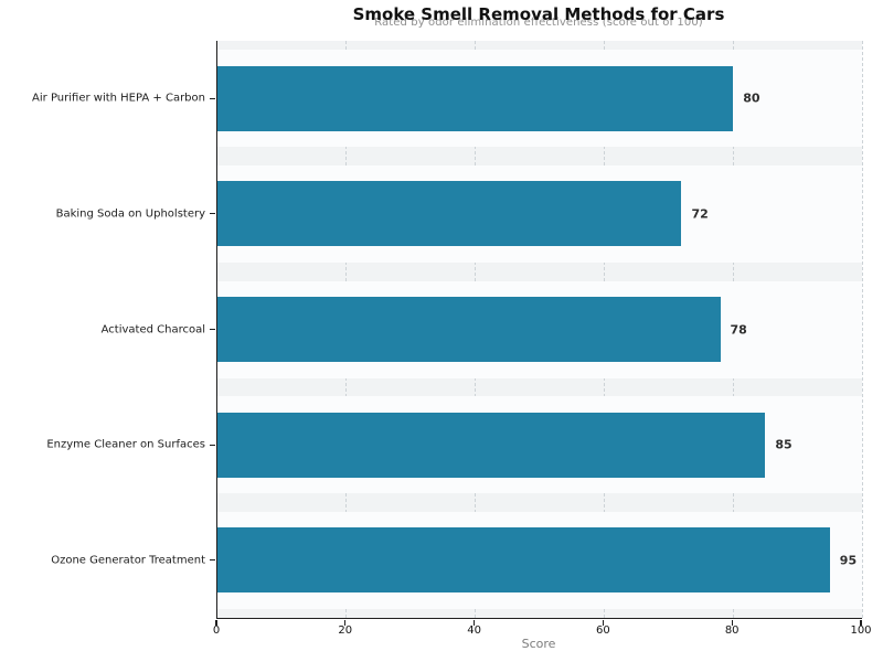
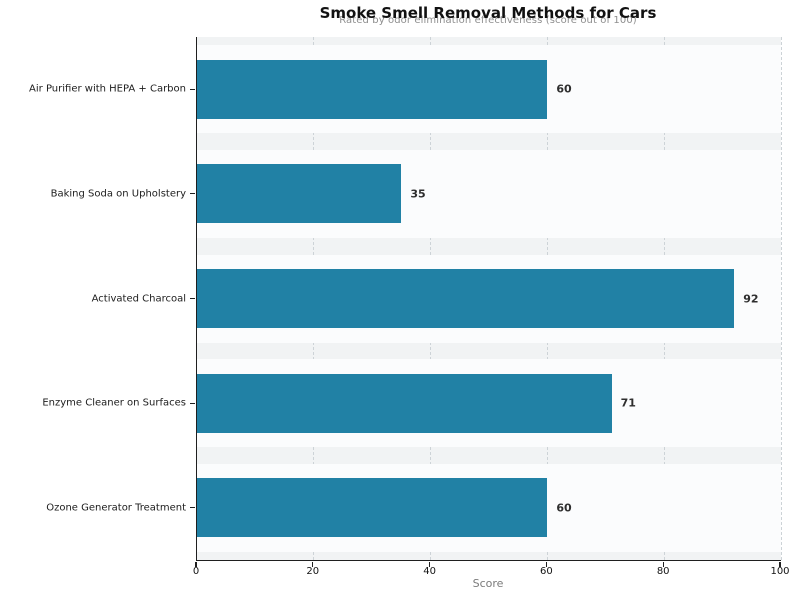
Air Purifier with HEPA + Carbon: 80 -> 60
Baking Soda on Upholstery: 72 -> 35
Activated Charcoal: 78 -> 92
Enzyme Cleaner on Surfaces: 85 -> 71
Ozone Generator Treatment: 95 -> 60
